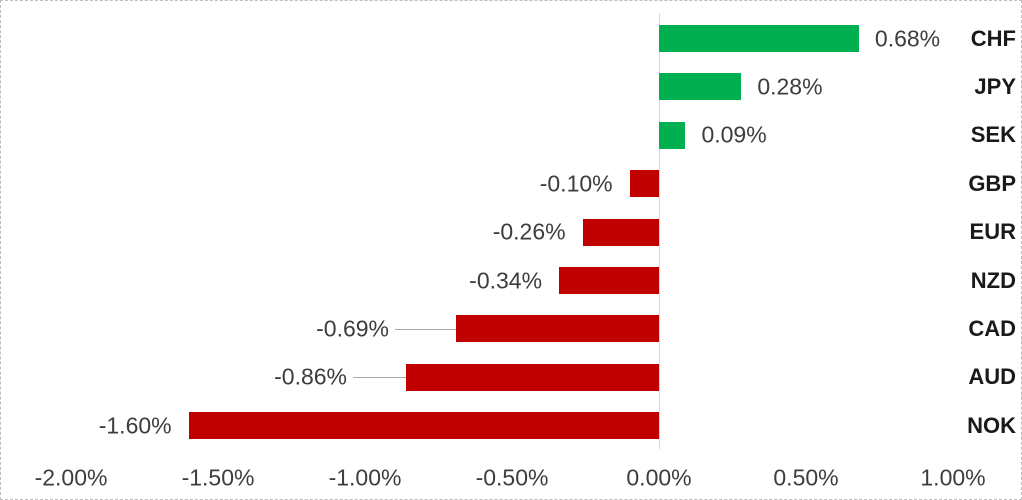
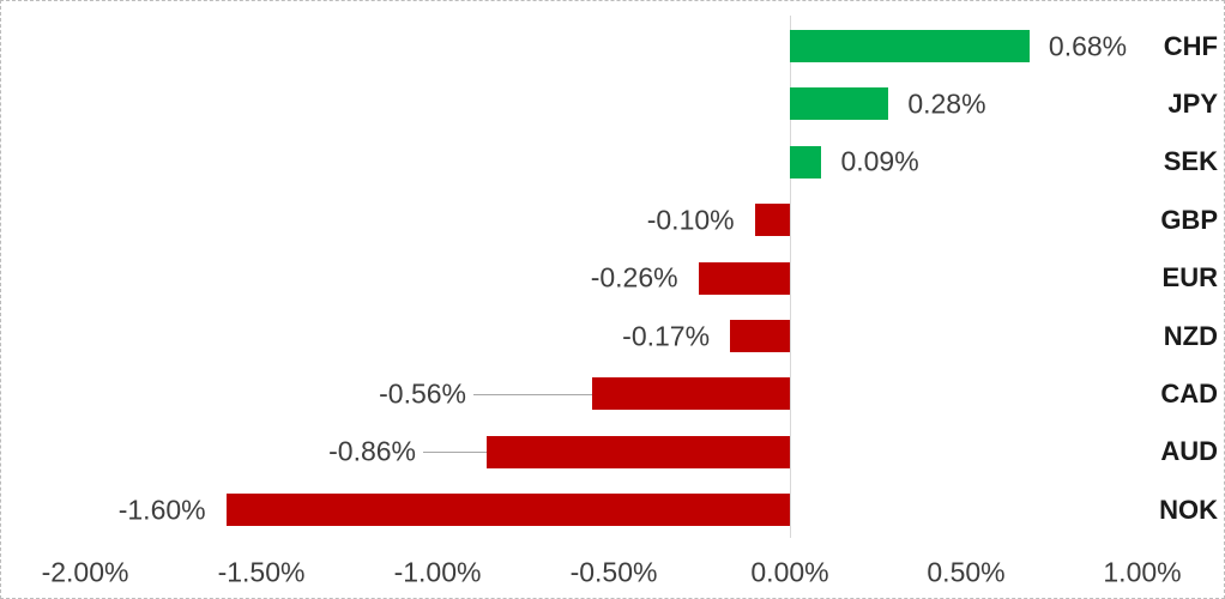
NZD: -0.34% -> -0.17%
CAD: -0.69% -> -0.56%
